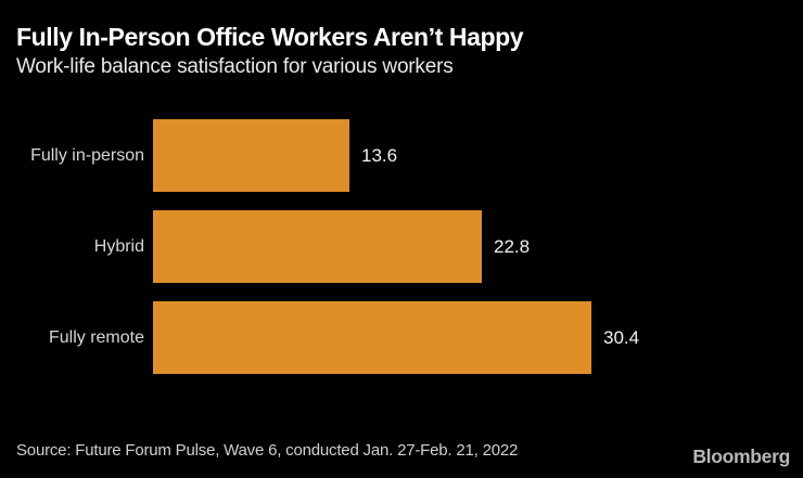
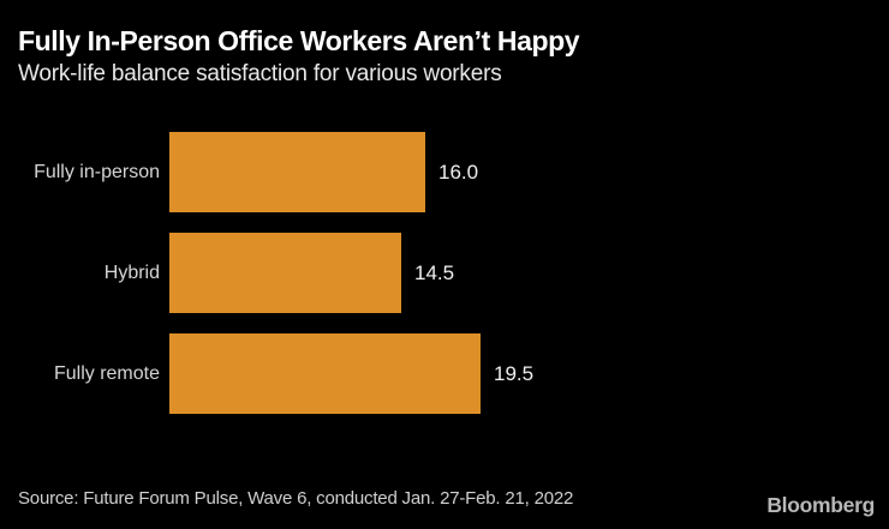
Fully in-person: 13.6 -> 16.0
Hybrid: 22.8 -> 14.5
Fully remote: 30.4 -> 19.5
